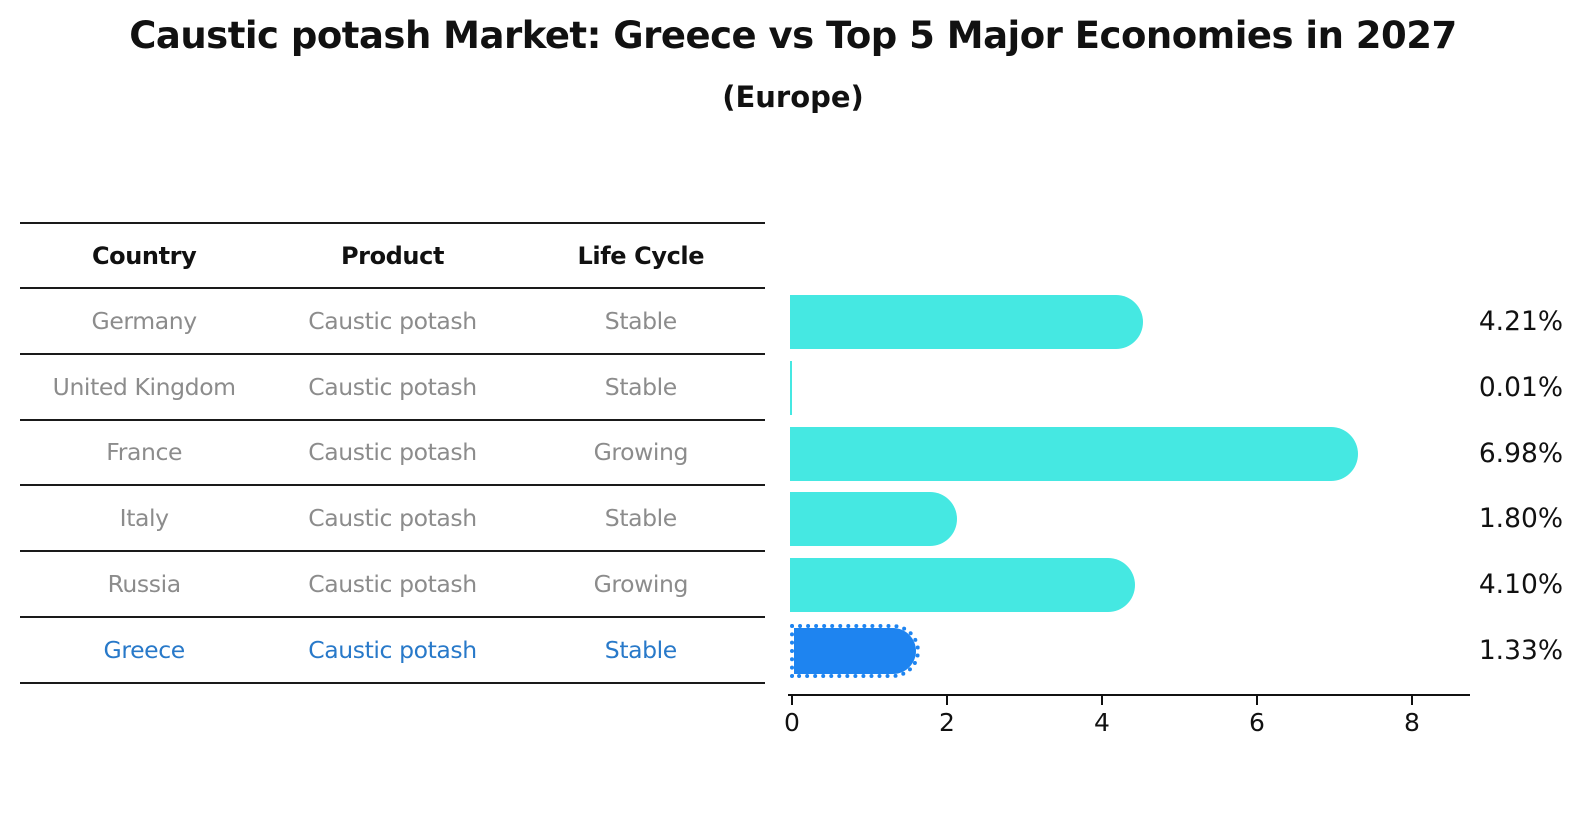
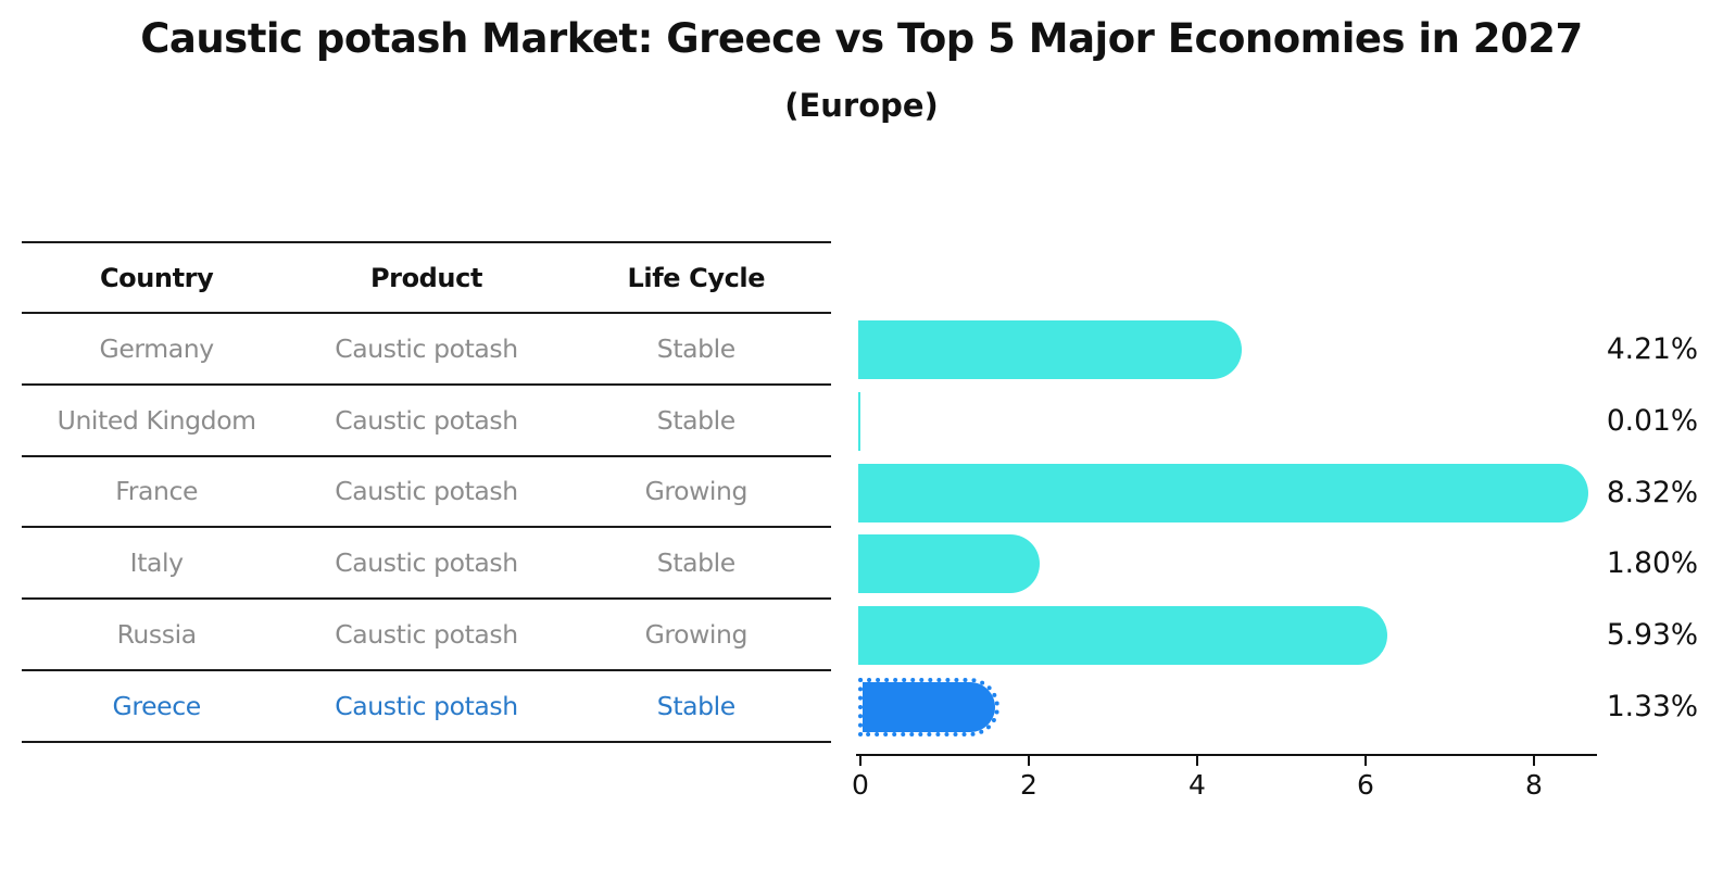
France: 6.98% -> 8.32%
Russia: 4.10% -> 5.93%
